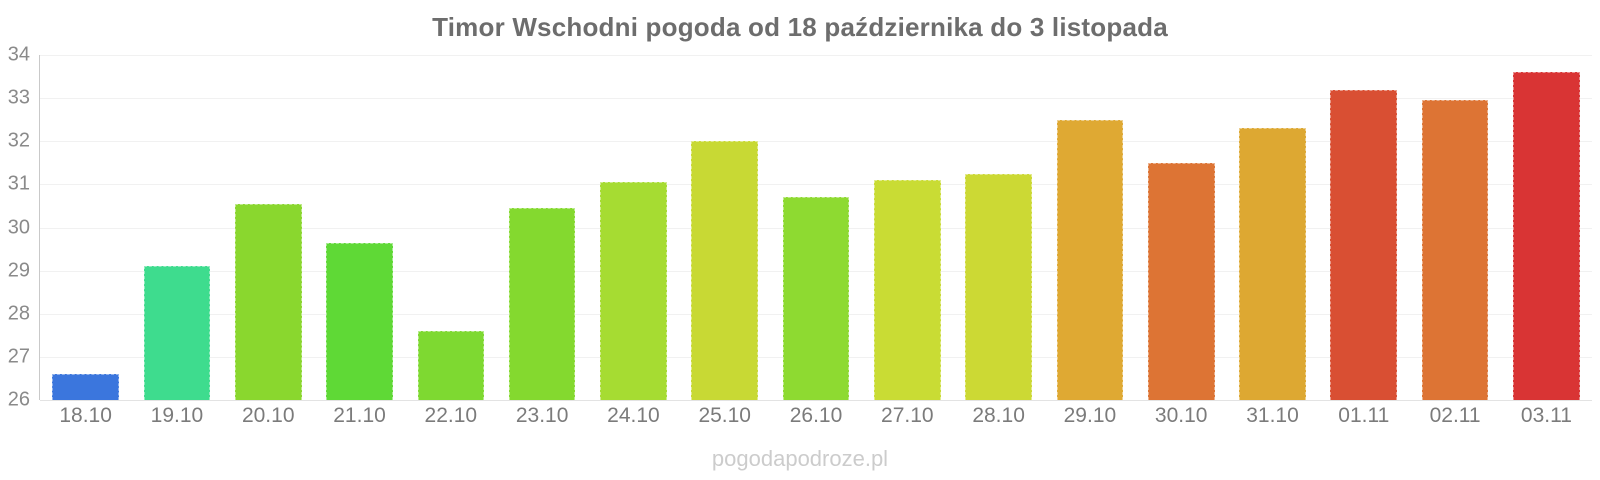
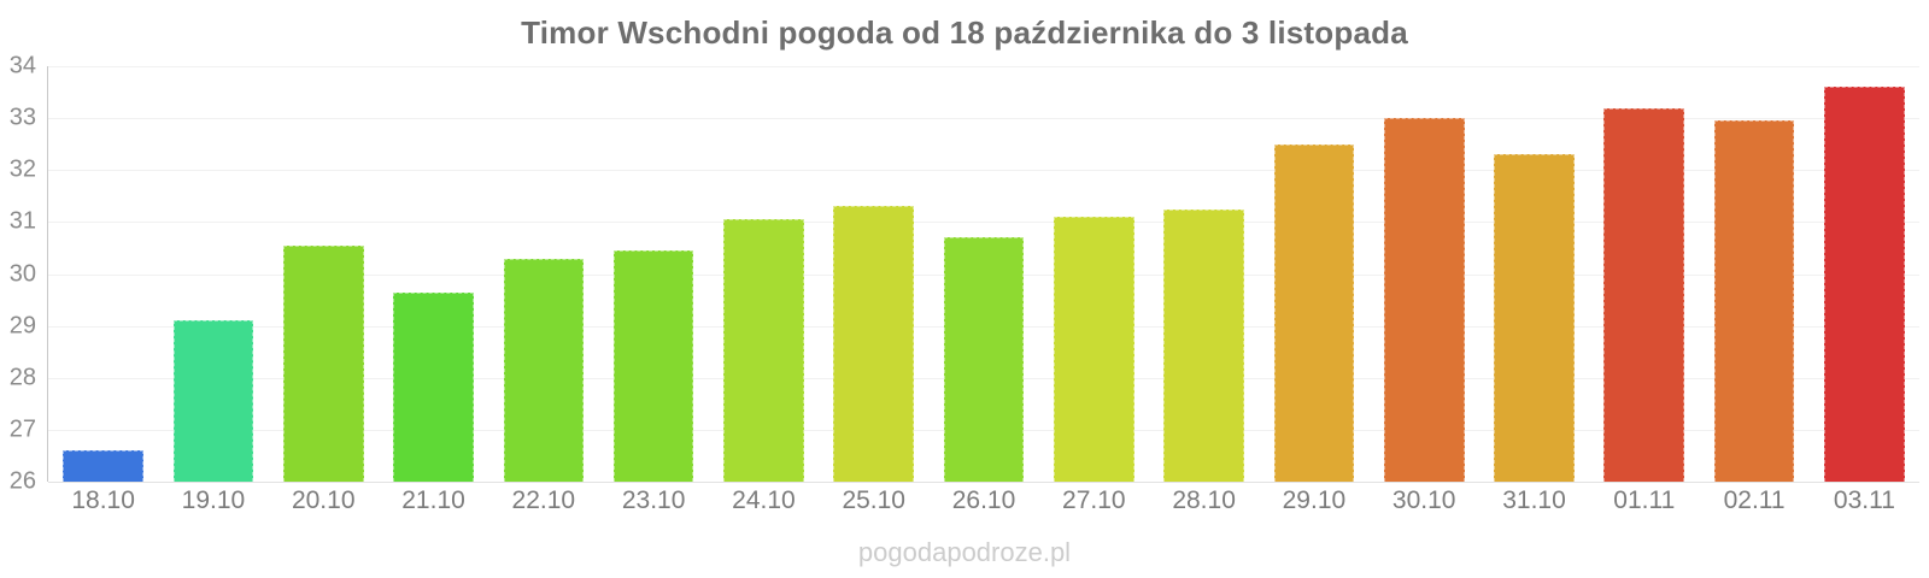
22.10: 27.6 -> 30.3
25.10: 32.0 -> 31.3
30.10: 31.5 -> 33.0
